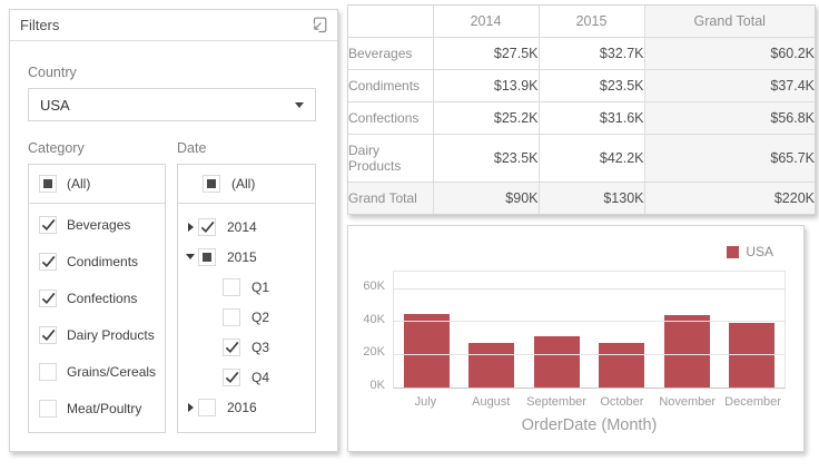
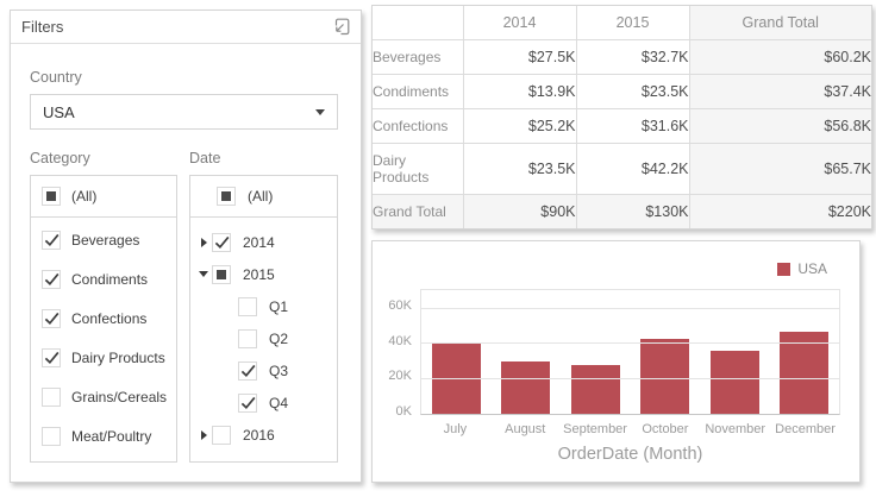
July: 45K -> 40K
August: 27K -> 30K
September: 31K -> 28K
October: 27K -> 43K
November: 44K -> 36K
December: 39K -> 47K
